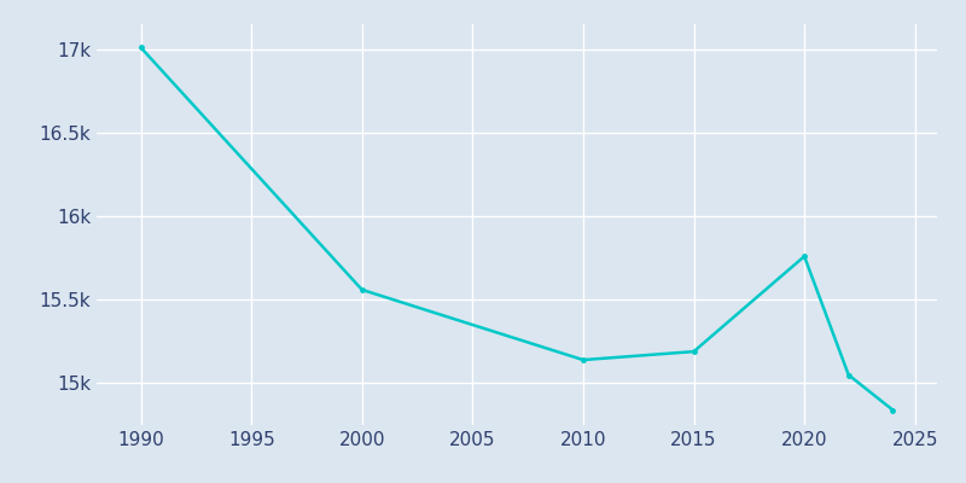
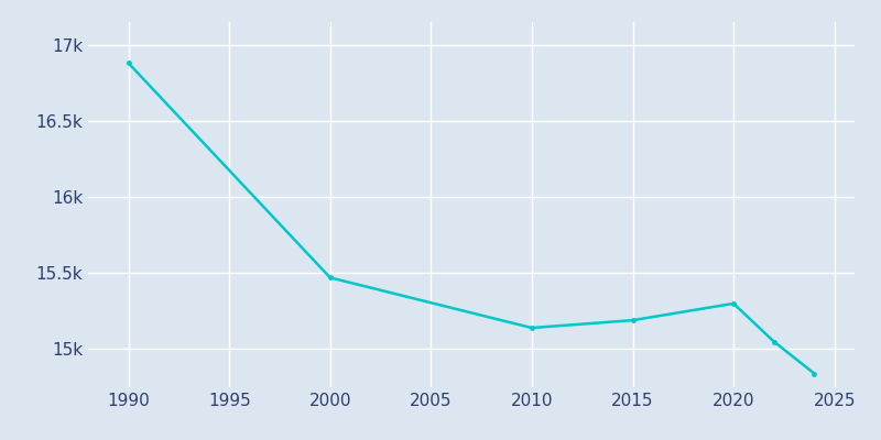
1990: 17.01k -> 16.88k
2000: 15.56k -> 15.47k
2020: 15.76k -> 15.30k
